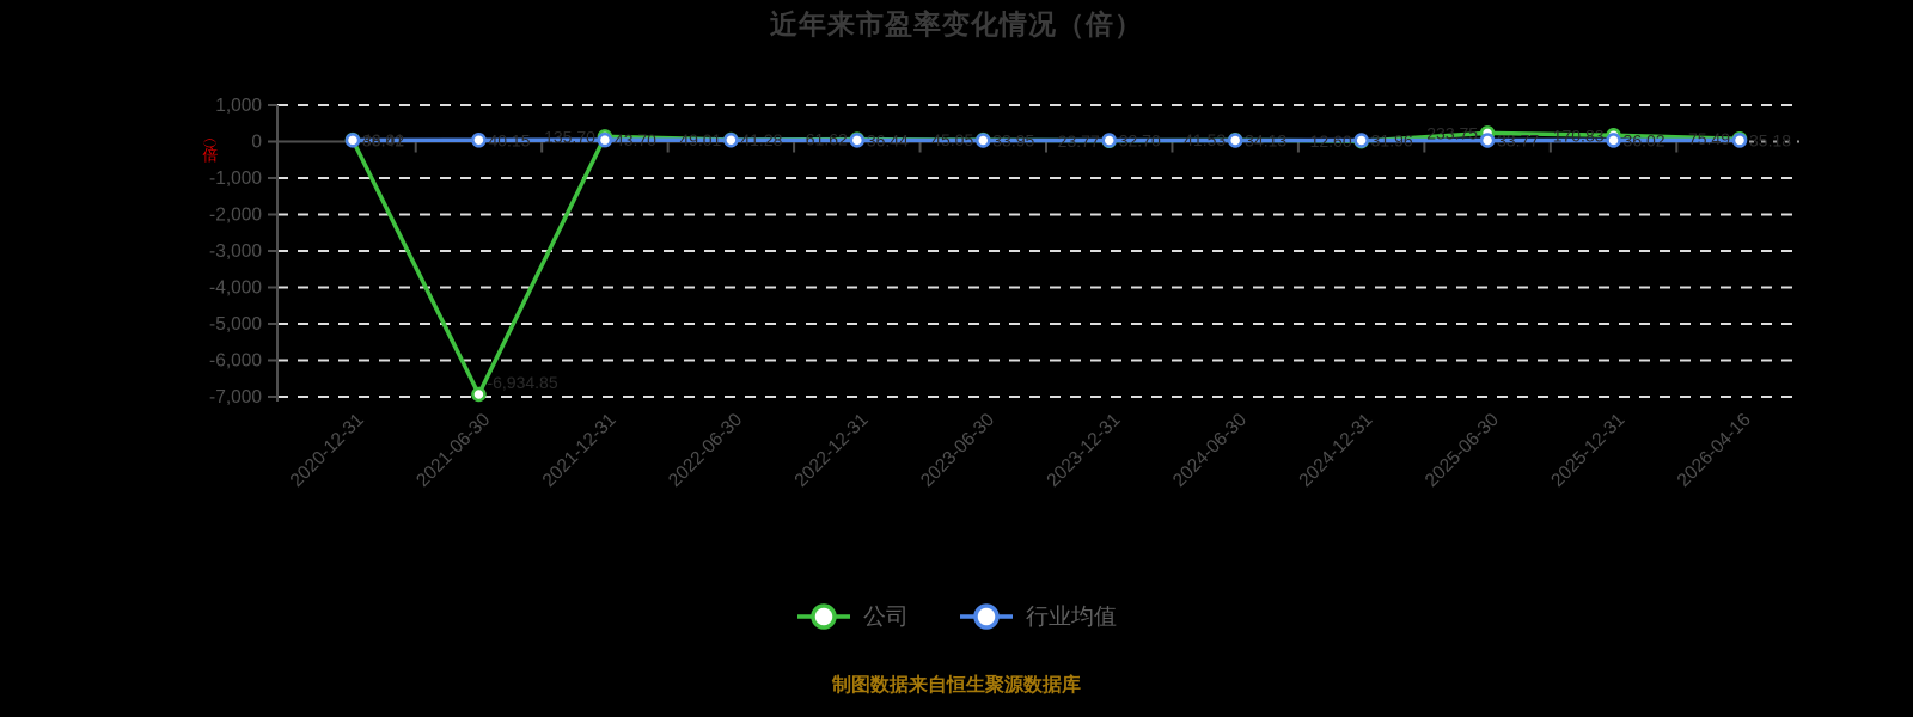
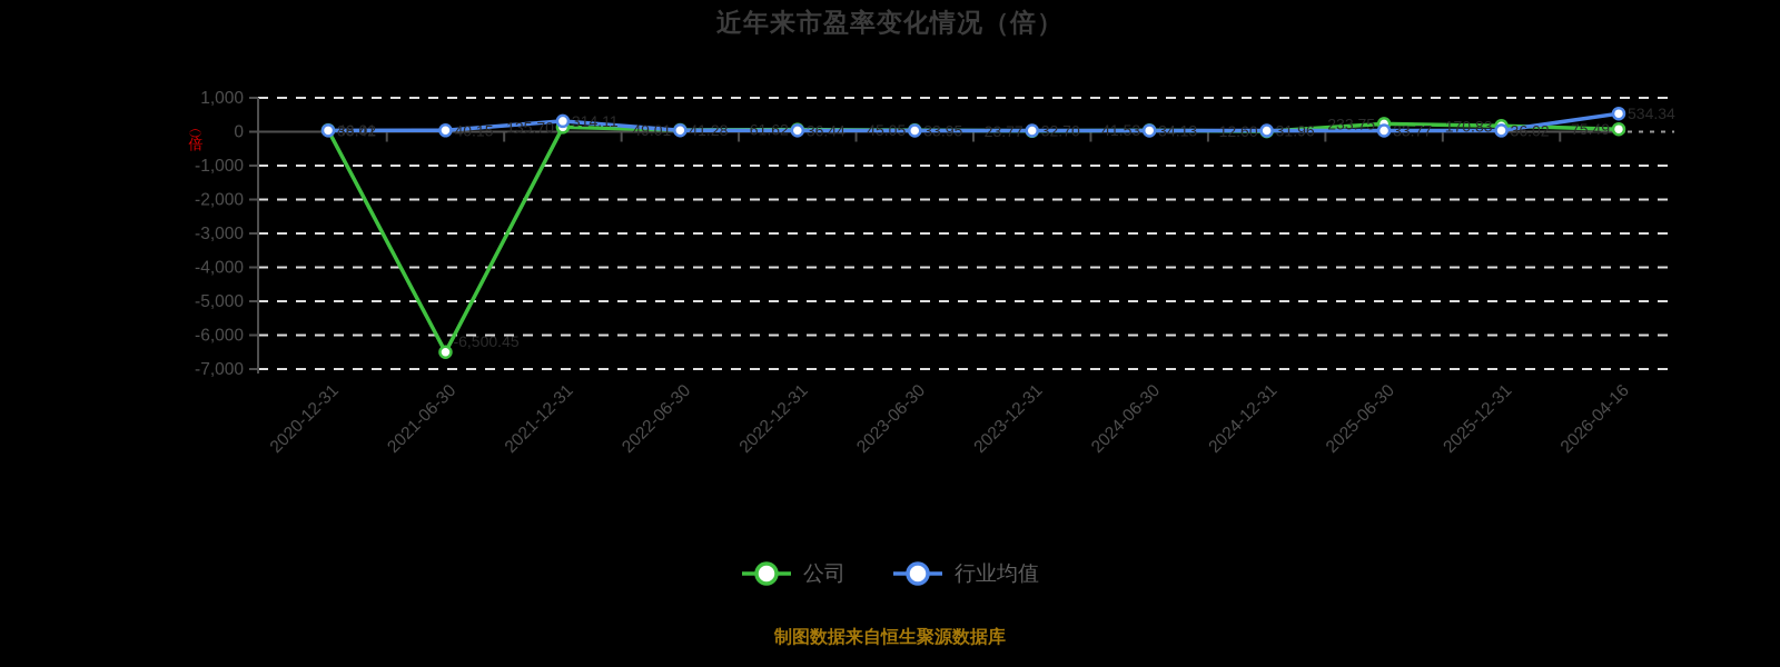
公司/2021-06-30: -6,934.85 -> -6,500.45
行业均值/2021-12-31: 43.70 -> 314.11
行业均值/2026-04-16: 35.18 -> 534.34
